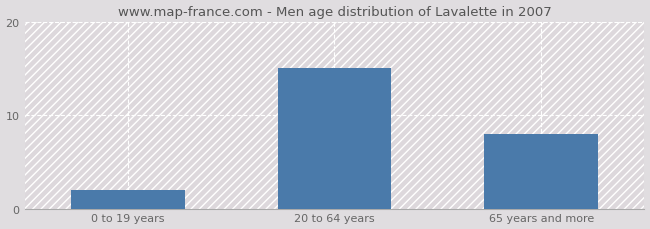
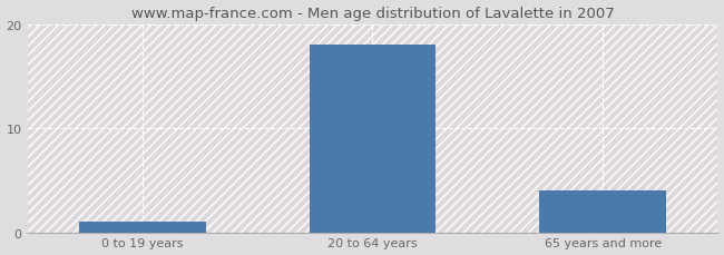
0 to 19 years: 2 -> 1
20 to 64 years: 15 -> 18
65 years and more: 8 -> 4
